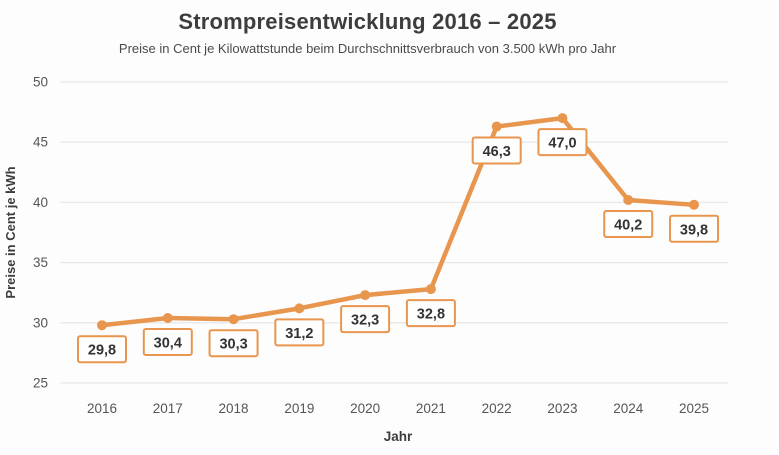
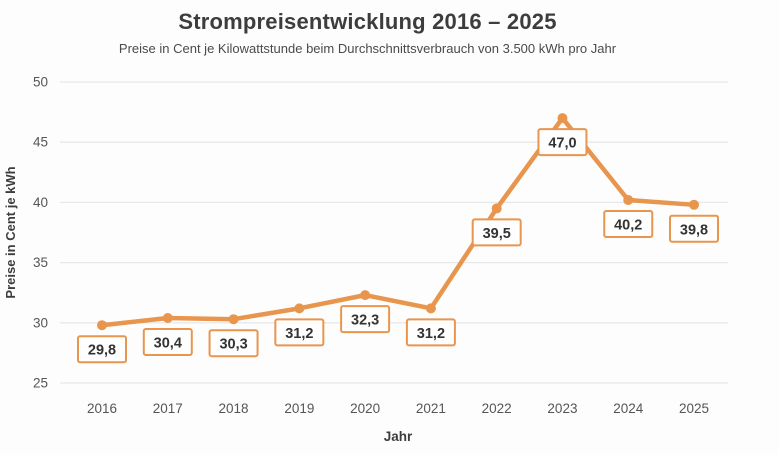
2021: 32,8 -> 31,2
2022: 46,3 -> 39,5
